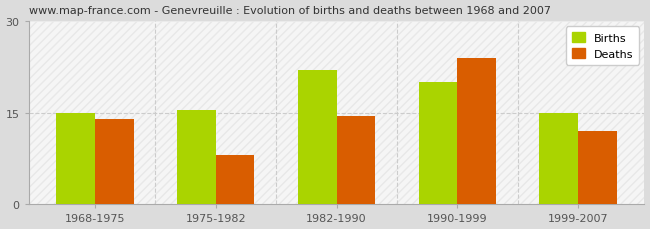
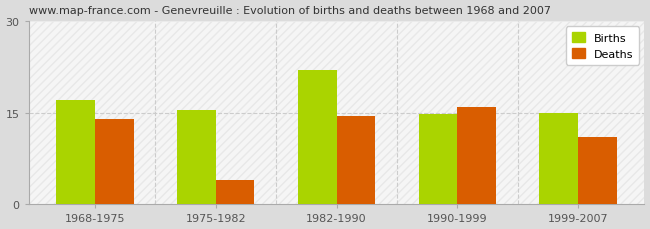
Births/1968-1975: 15.0 -> 17.0
Deaths/1975-1982: 8.0 -> 4.0
Births/1990-1999: 20.0 -> 14.8
Deaths/1990-1999: 24.0 -> 16.0
Deaths/1999-2007: 12.0 -> 11.0
